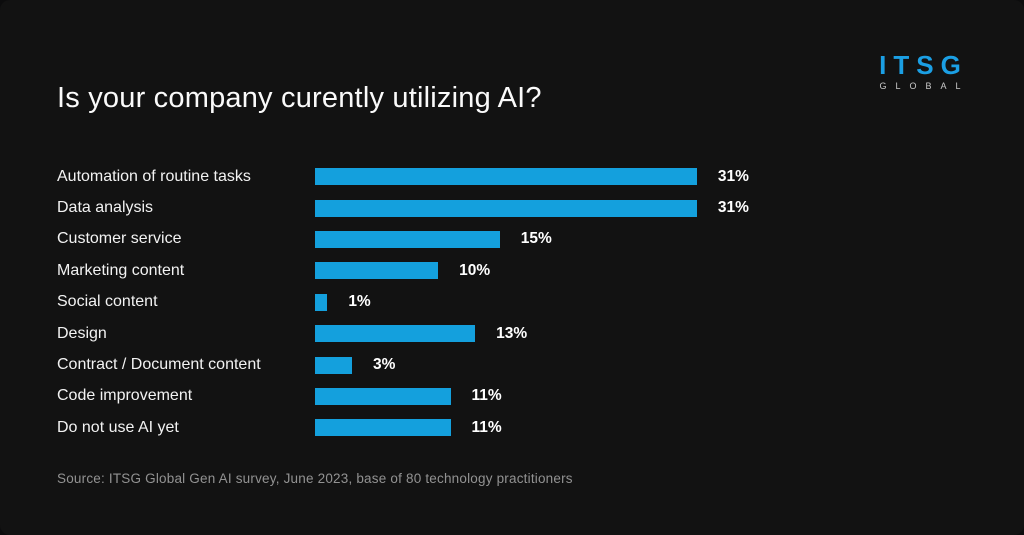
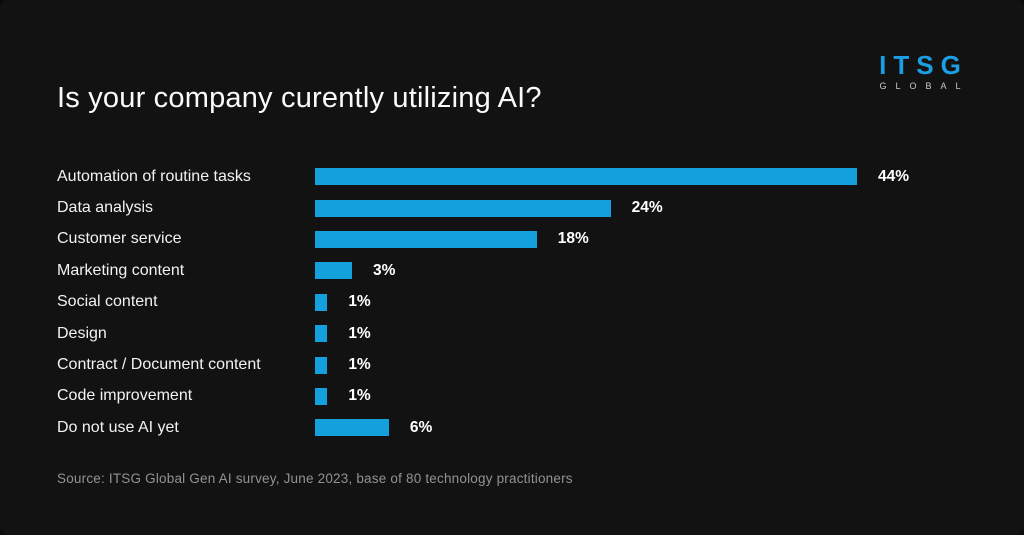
Automation of routine tasks: 31% -> 44%
Data analysis: 31% -> 24%
Customer service: 15% -> 18%
Marketing content: 10% -> 3%
Design: 13% -> 1%
Contract / Document content: 3% -> 1%
Code improvement: 11% -> 1%
Do not use AI yet: 11% -> 6%
